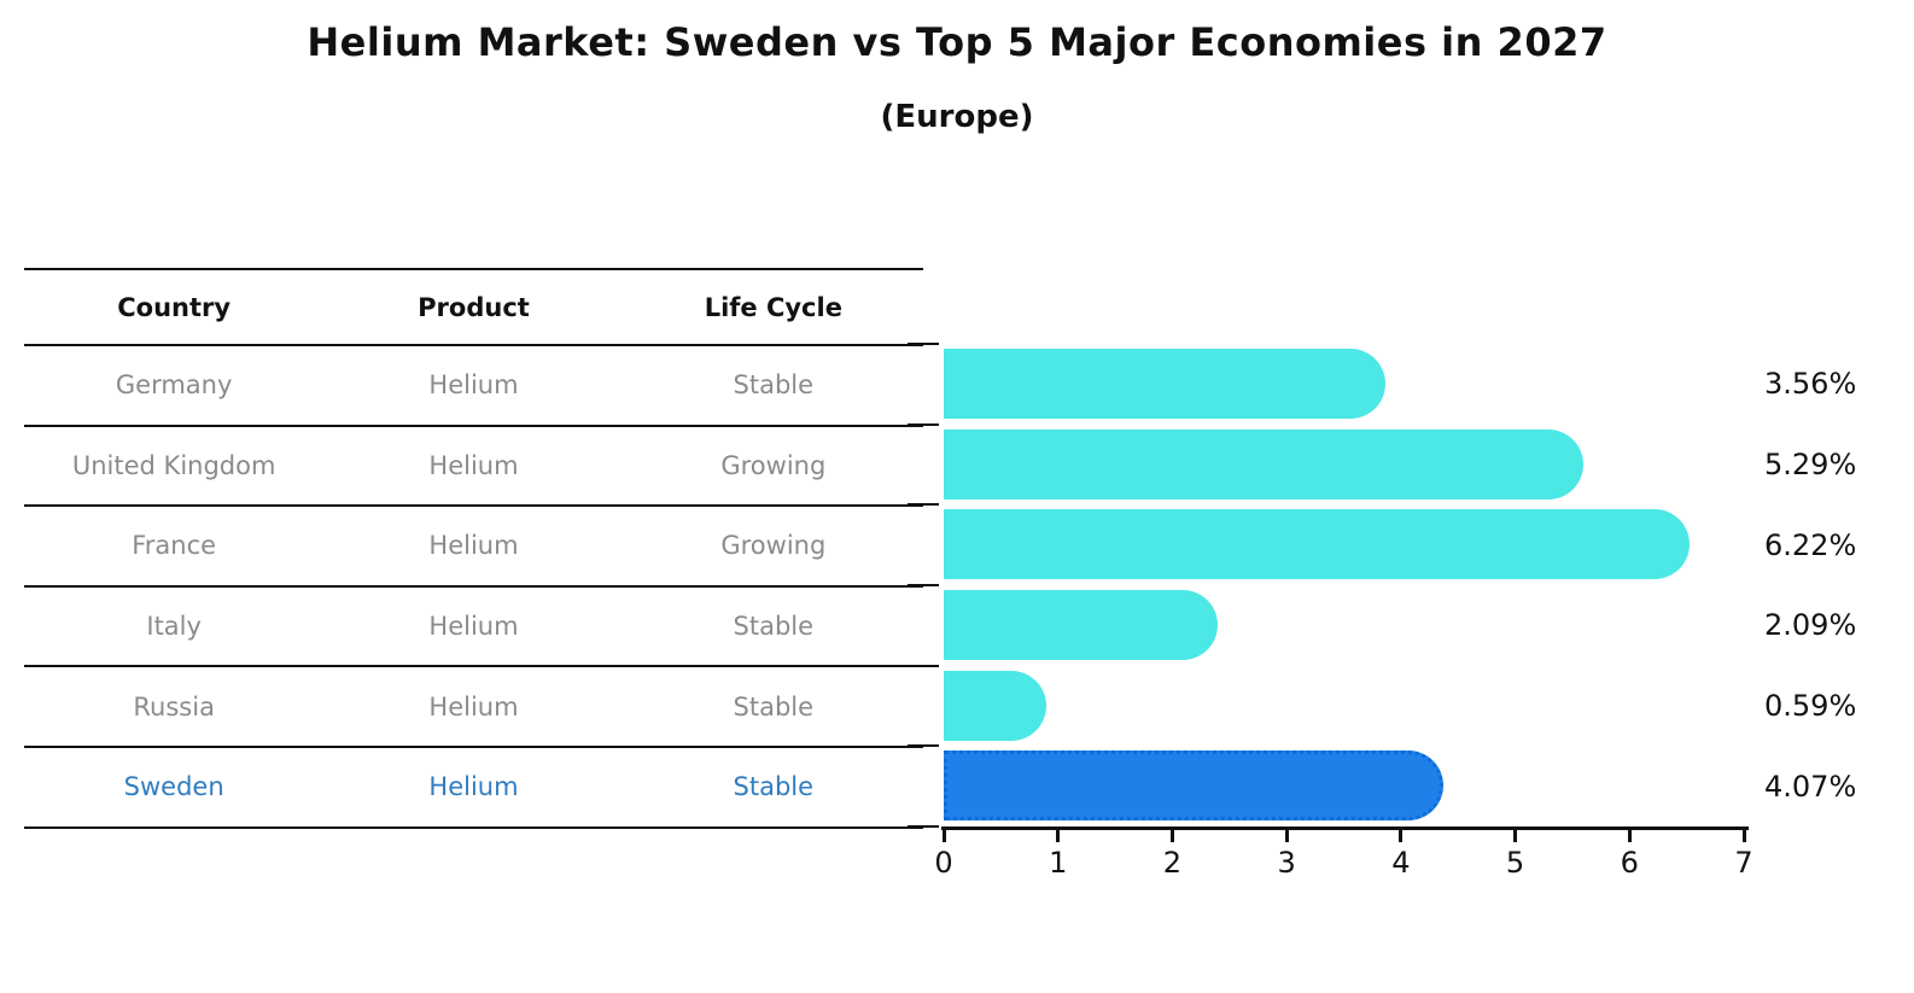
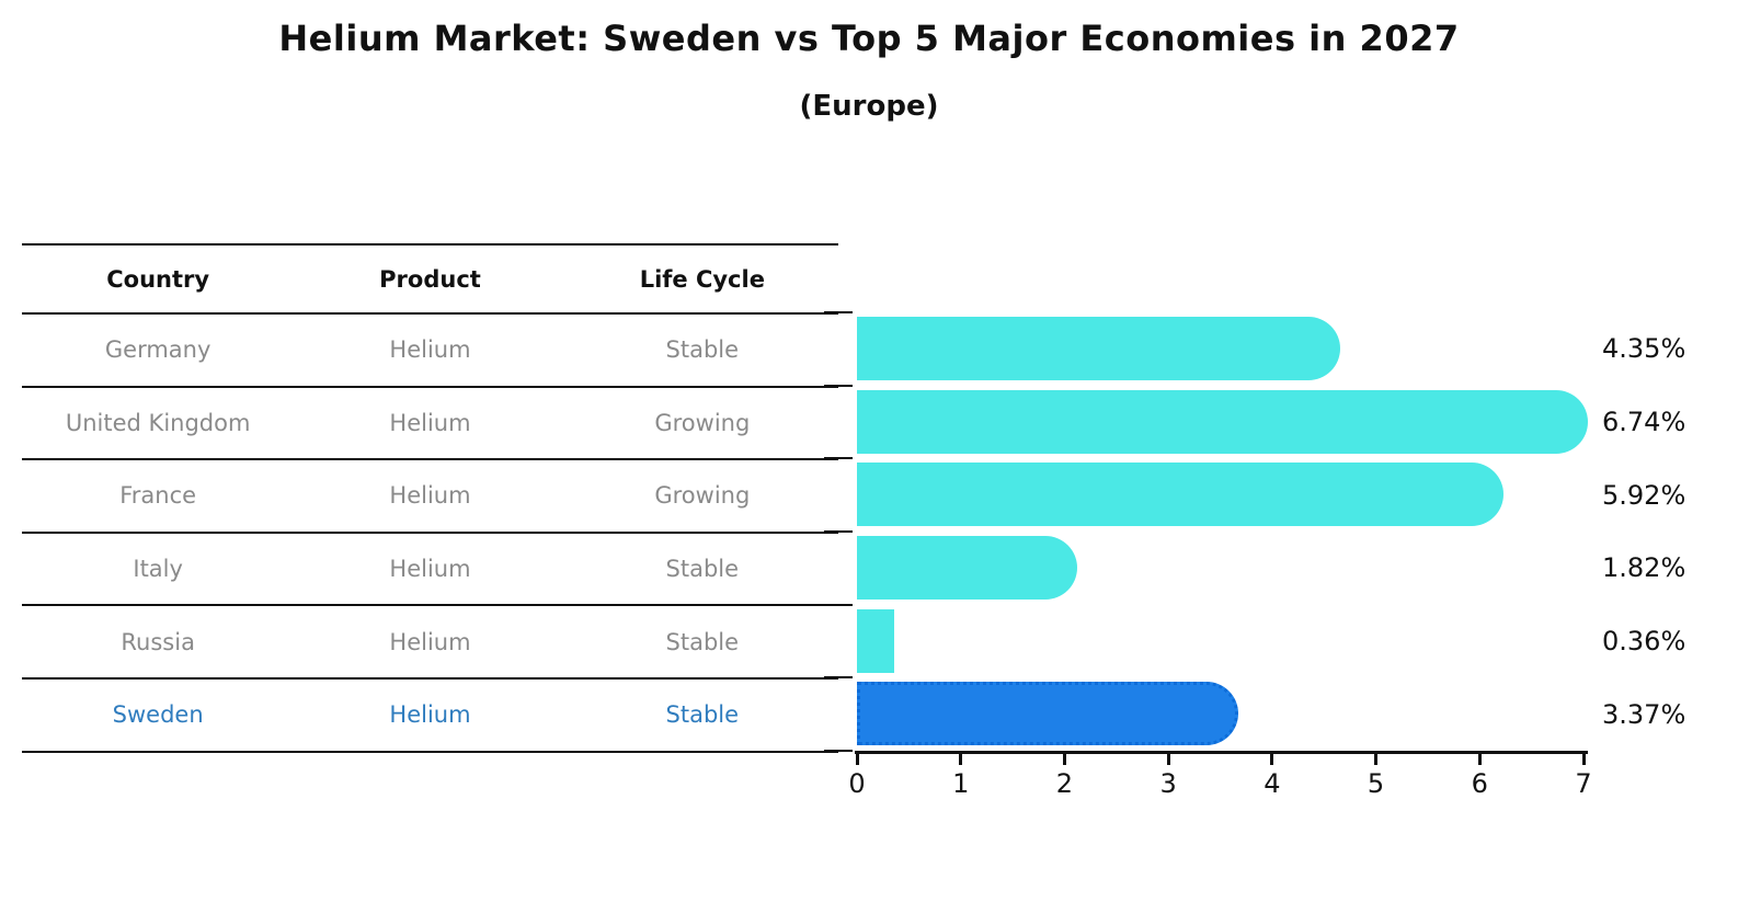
Germany: 3.56% -> 4.35%
United Kingdom: 5.29% -> 6.74%
France: 6.22% -> 5.92%
Italy: 2.09% -> 1.82%
Russia: 0.59% -> 0.36%
Sweden: 4.07% -> 3.37%
